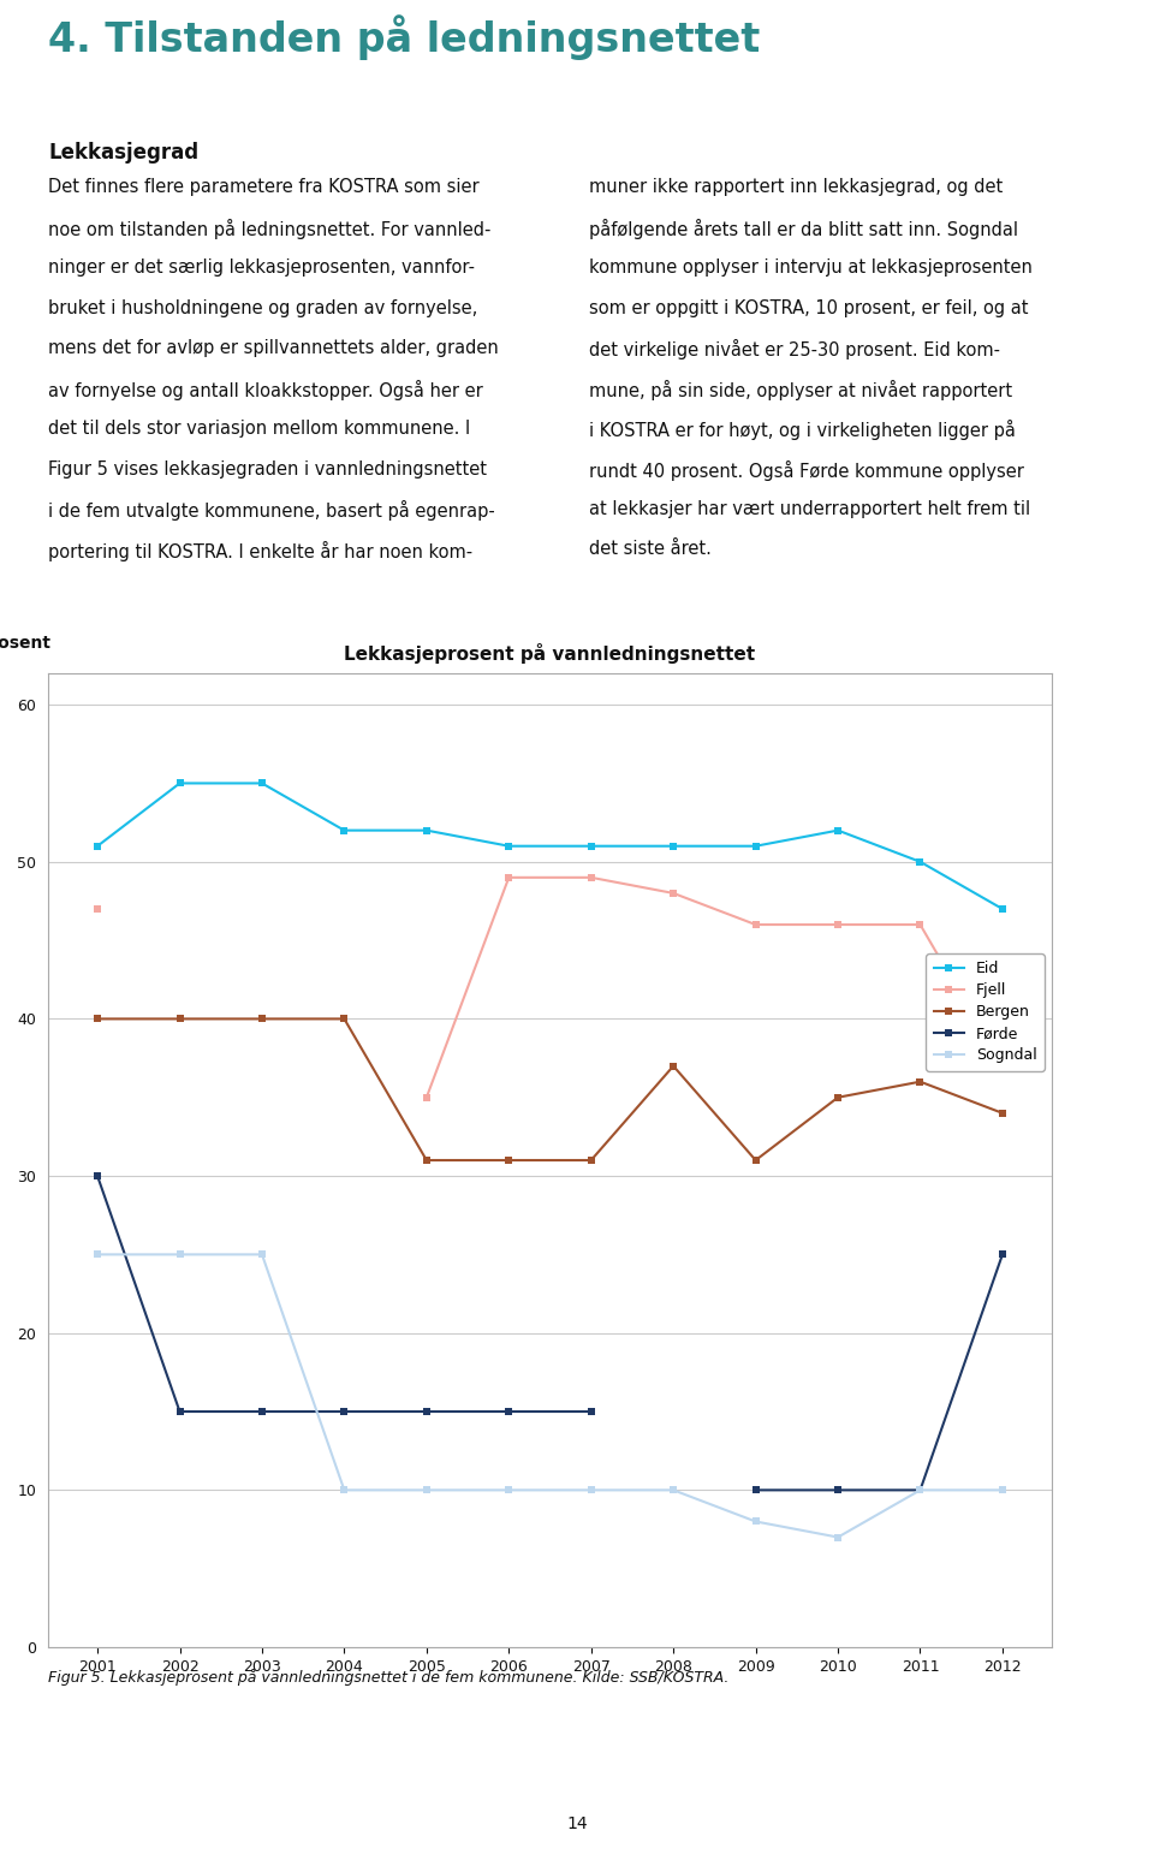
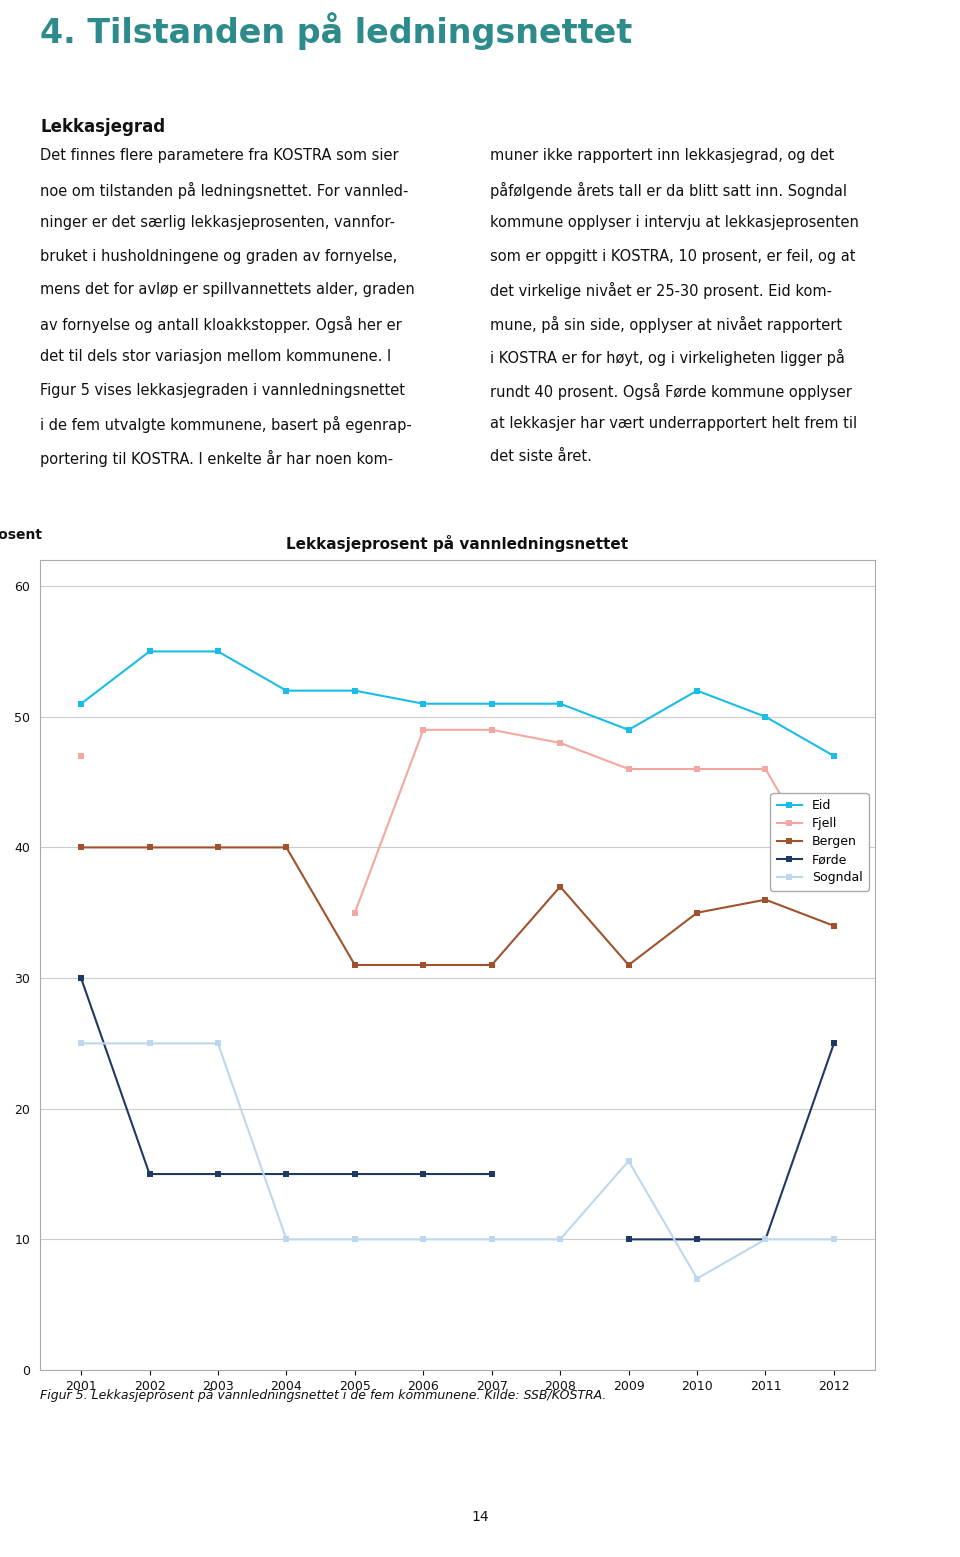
Eid/2009: 51 -> 49
Sogndal/2009: 8 -> 16
